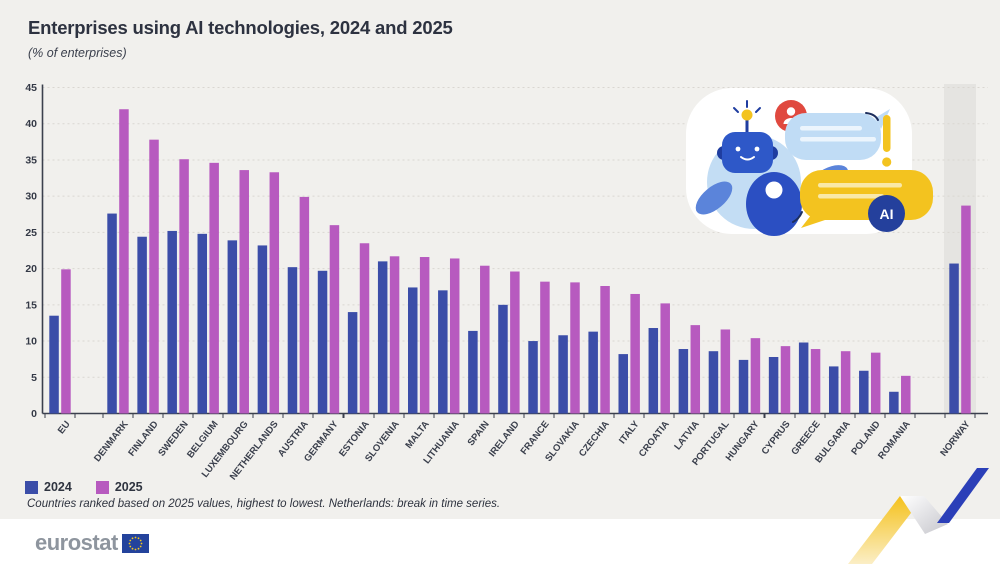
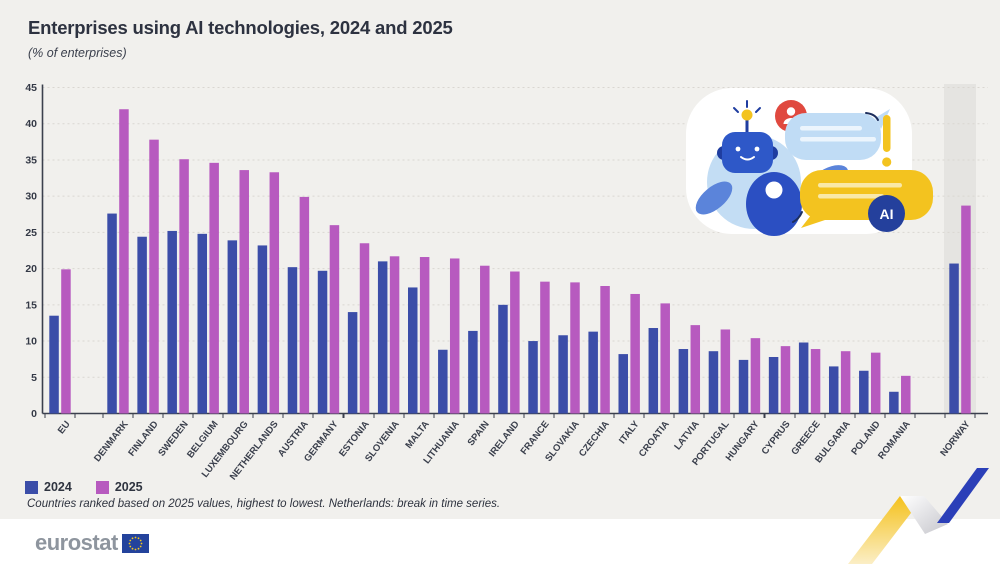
2024/LITHUANIA: 17 -> 9
